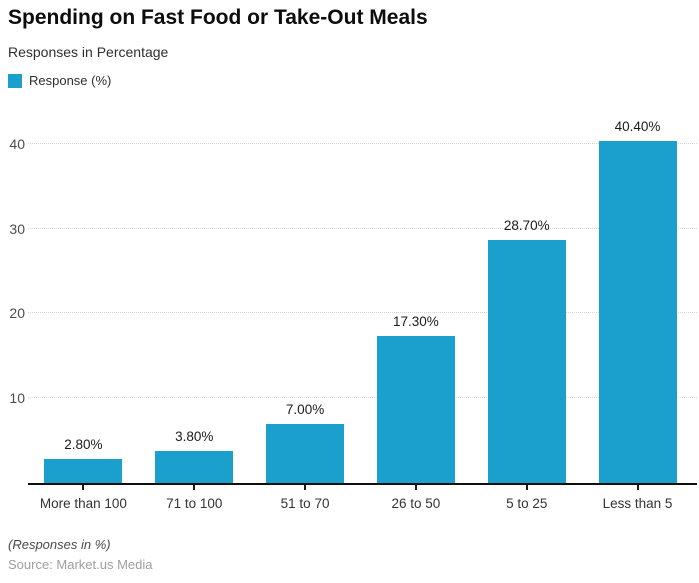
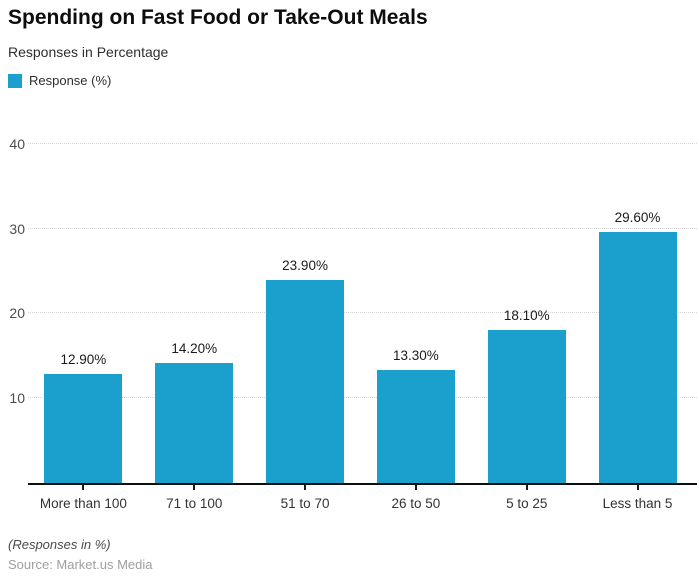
More than 100: 2.80% -> 12.90%
71 to 100: 3.80% -> 14.20%
51 to 70: 7.00% -> 23.90%
26 to 50: 17.30% -> 13.30%
5 to 25: 28.70% -> 18.10%
Less than 5: 40.40% -> 29.60%
